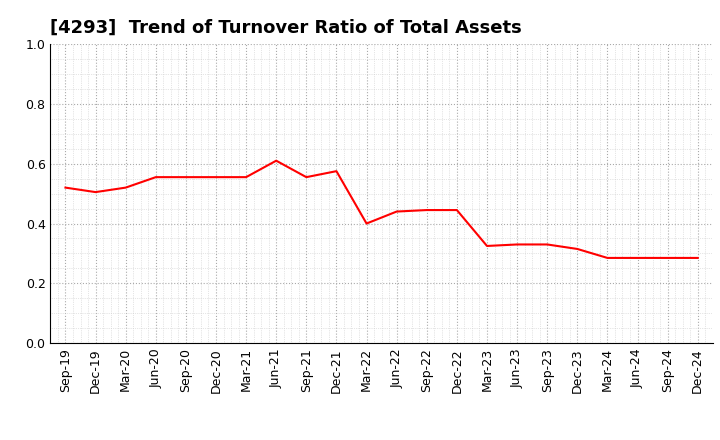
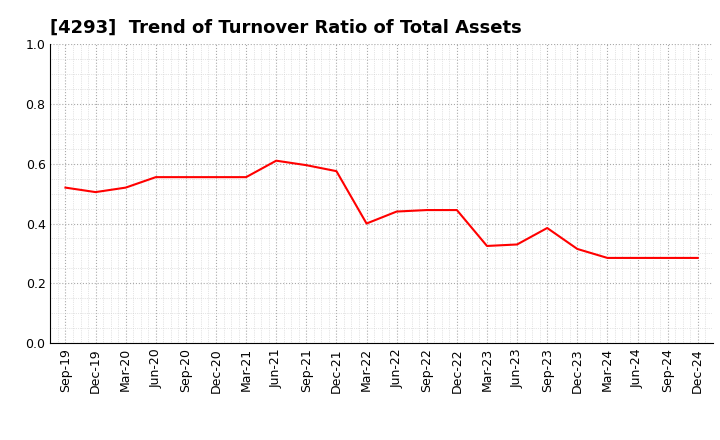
Sep-21: 0.555 -> 0.595
Sep-23: 0.330 -> 0.385
